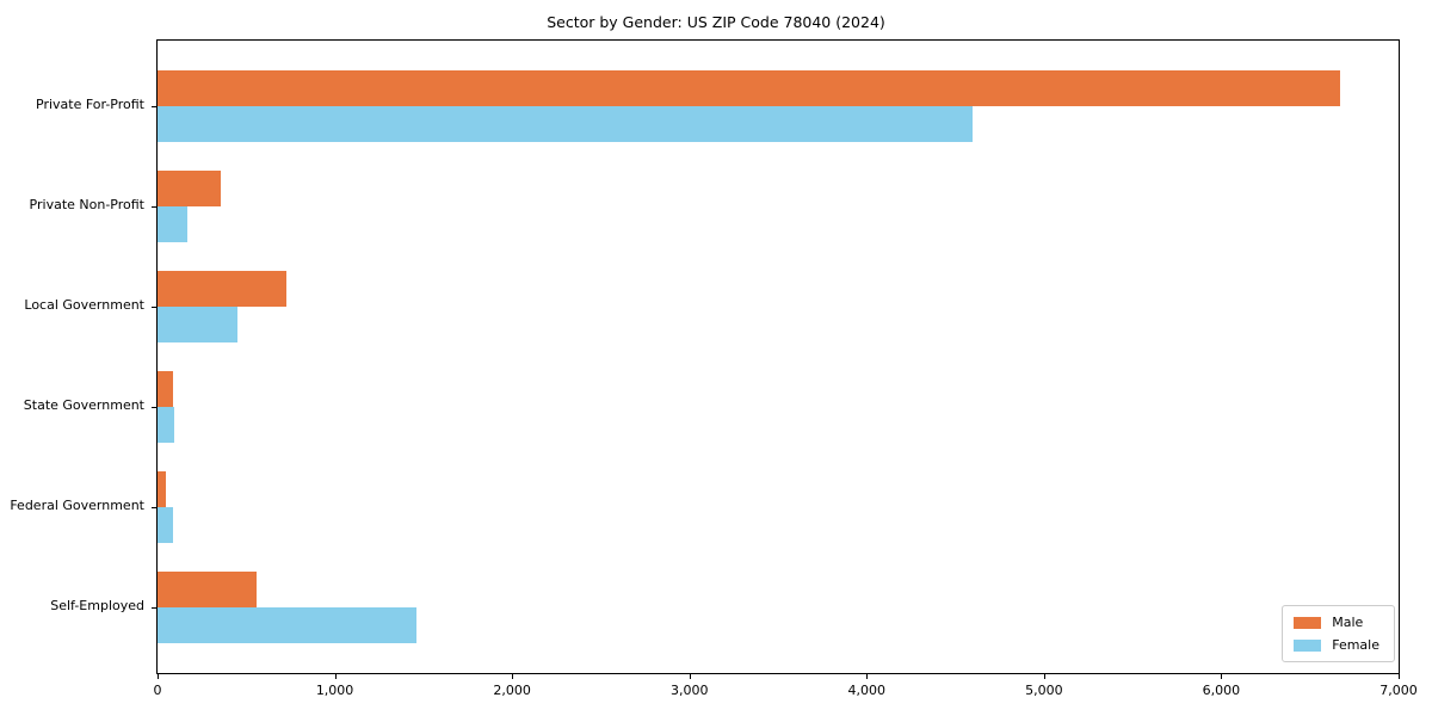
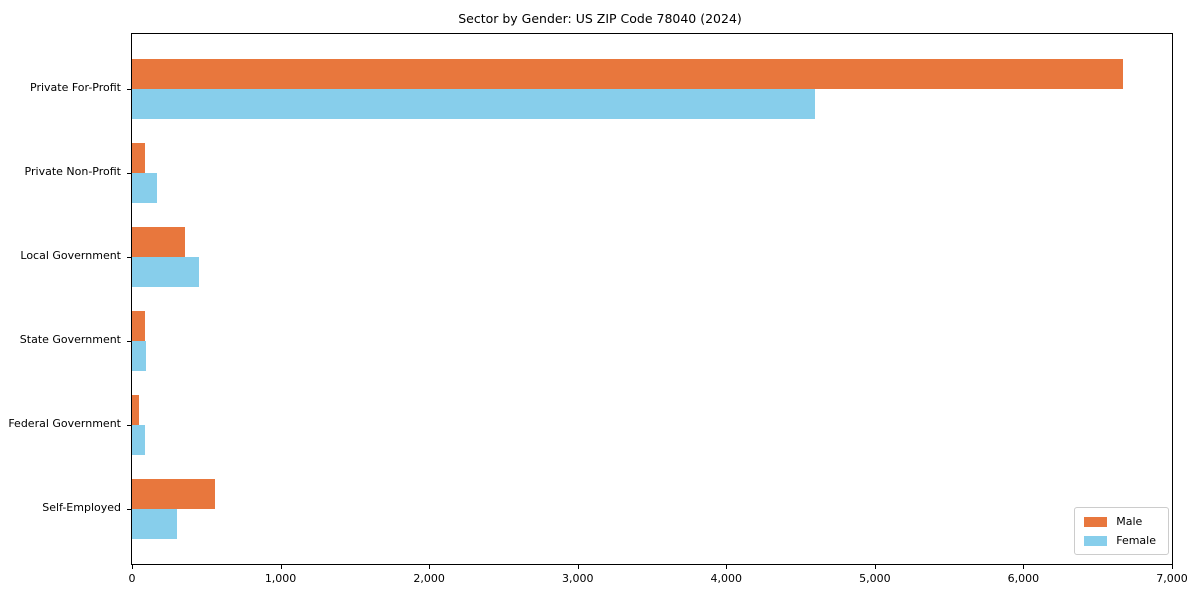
Male/Private Non-Profit: 360 -> 90
Male/Local Government: 730 -> 360
Female/Self-Employed: 1460 -> 300
